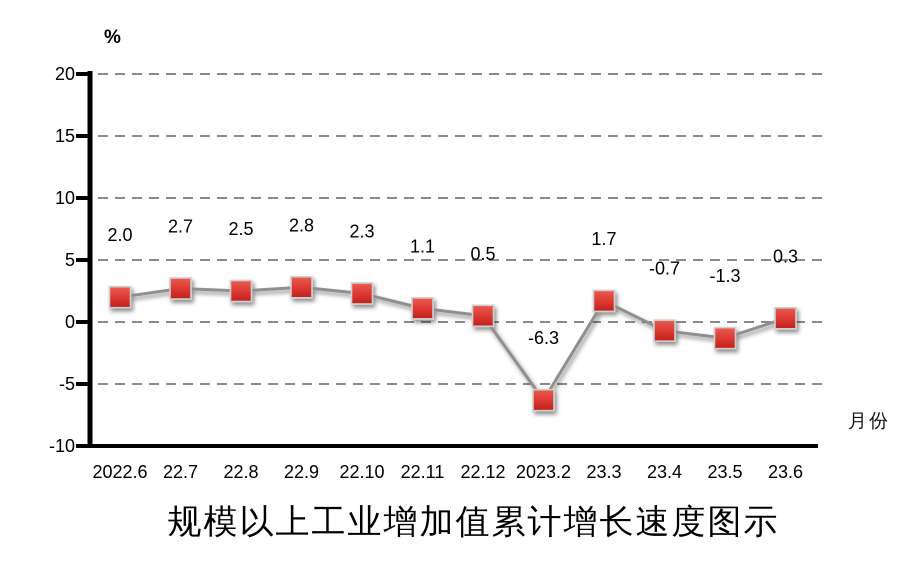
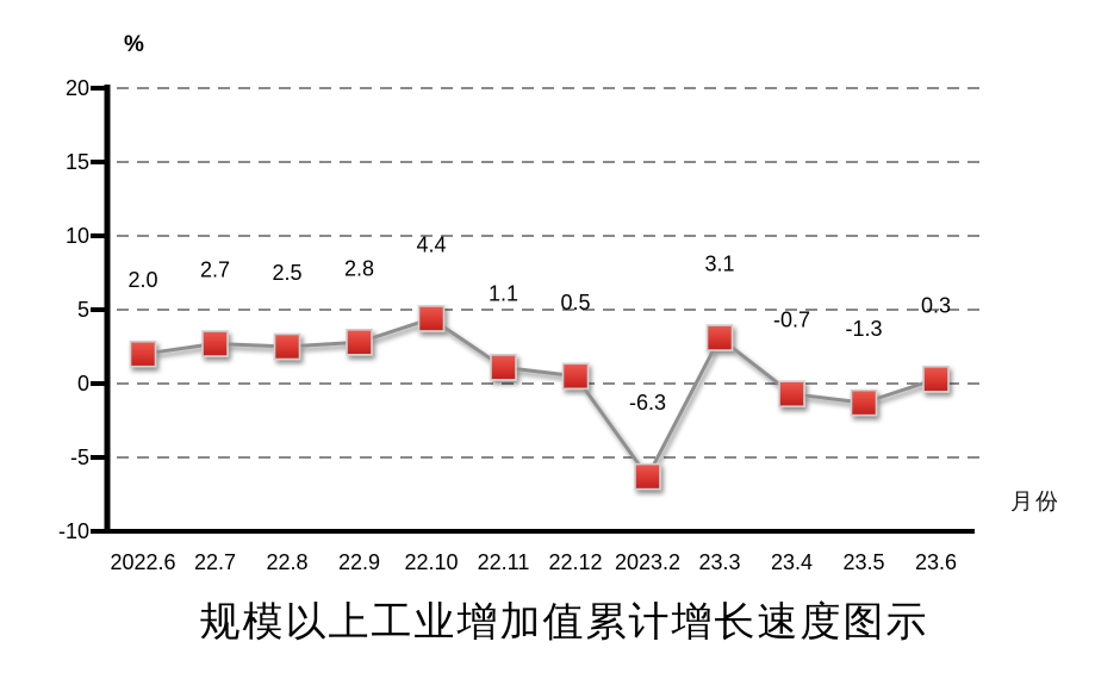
22.10: 2.3 -> 4.4
23.3: 1.7 -> 3.1
